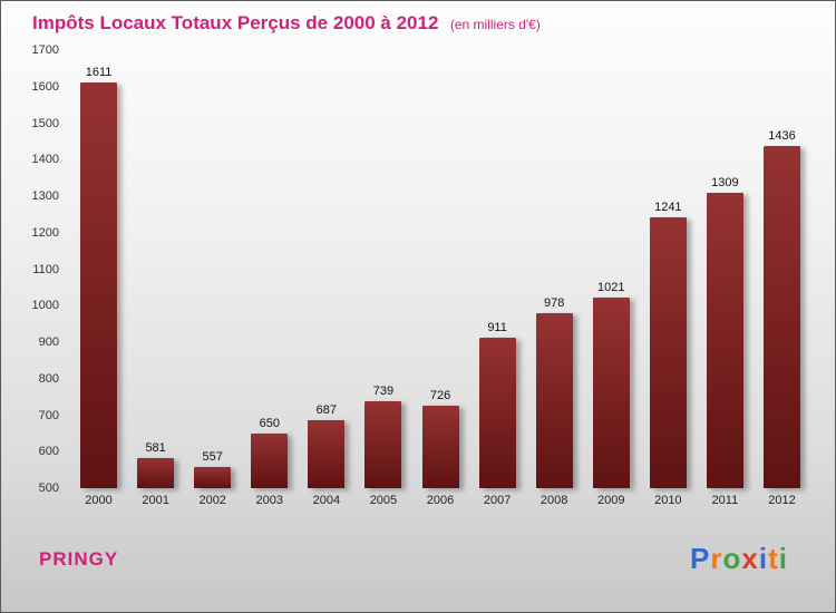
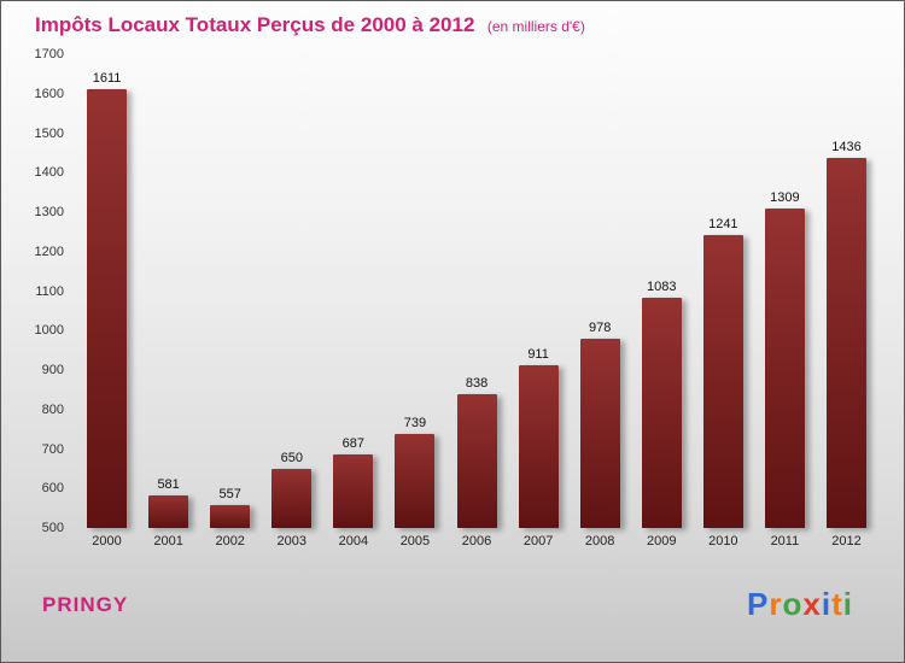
2006: 726 -> 838
2009: 1021 -> 1083
